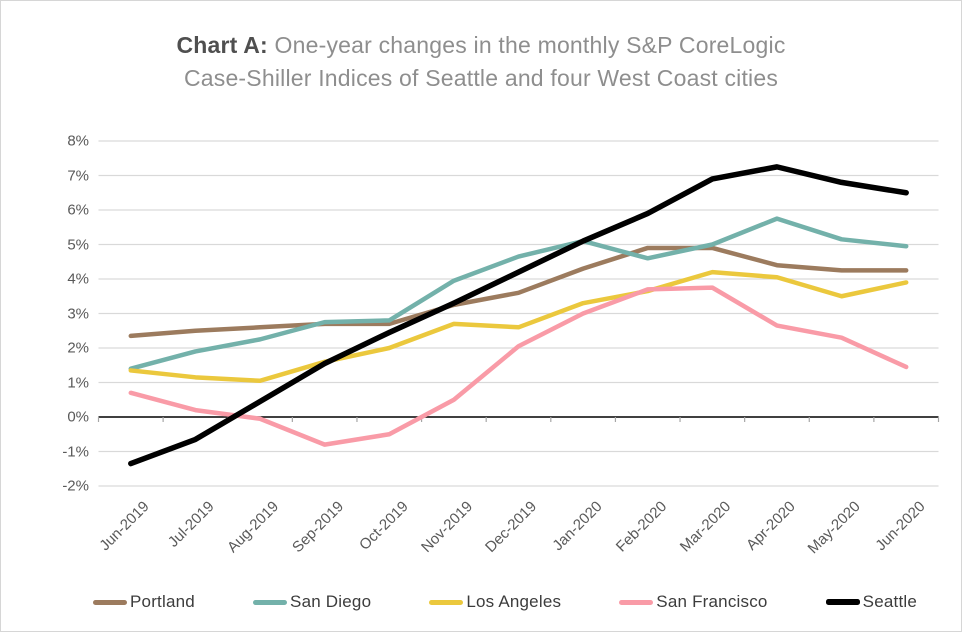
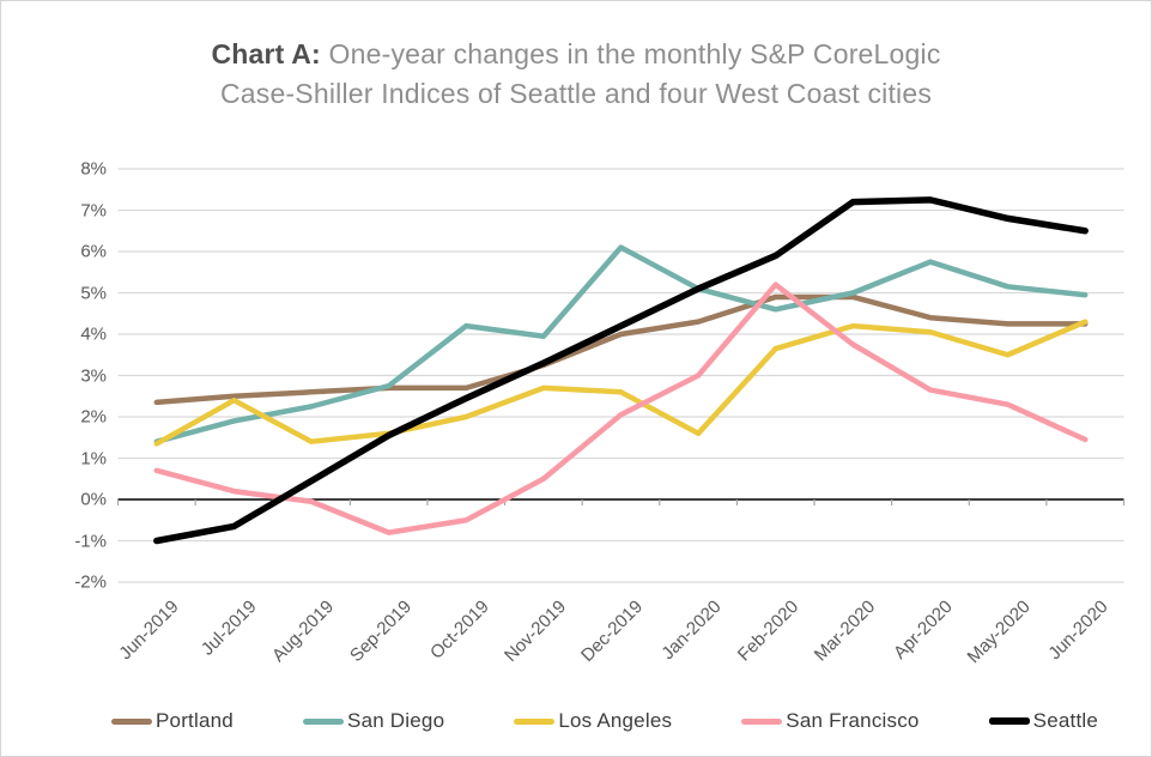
Seattle/Jun-2019: -1.4% -> -1.0%
Los Angeles/Jul-2019: 1.1% -> 2.4%
Los Angeles/Aug-2019: 1.1% -> 1.4%
San Diego/Oct-2019: 2.8% -> 4.2%
Portland/Dec-2019: 3.6% -> 4.0%
San Diego/Dec-2019: 4.7% -> 6.1%
Los Angeles/Jan-2020: 3.3% -> 1.6%
San Francisco/Feb-2020: 3.7% -> 5.2%
Seattle/Mar-2020: 6.9% -> 7.2%
Los Angeles/Jun-2020: 3.9% -> 4.3%
